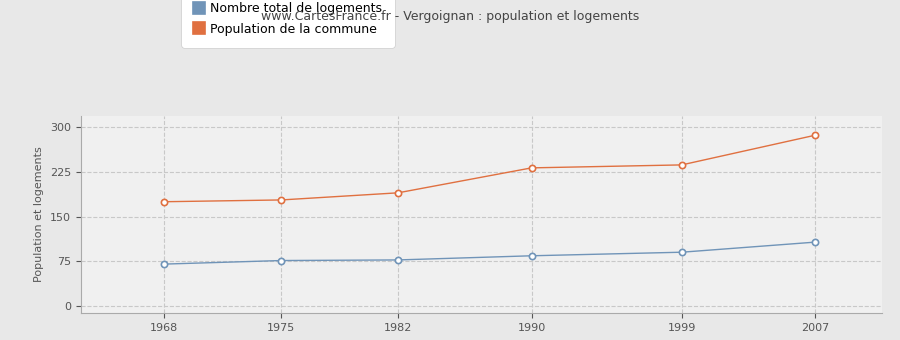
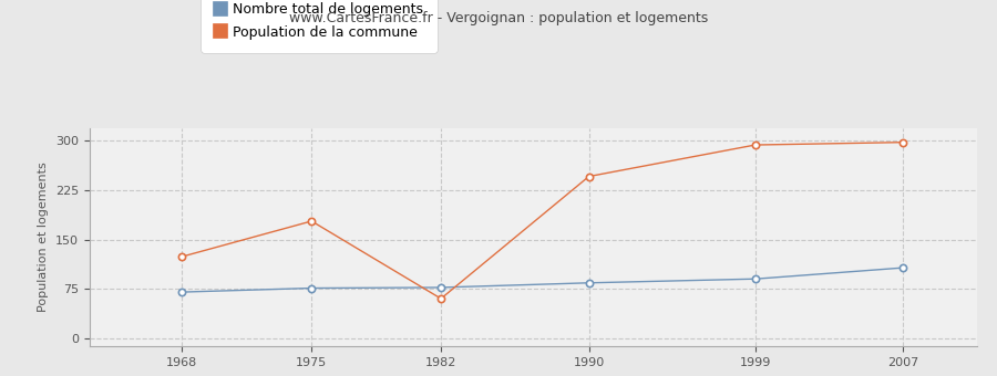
Population de la commune/1968: 175 -> 124
Population de la commune/1982: 190 -> 60
Population de la commune/1990: 232 -> 246
Population de la commune/1999: 237 -> 294
Population de la commune/2007: 287 -> 298
